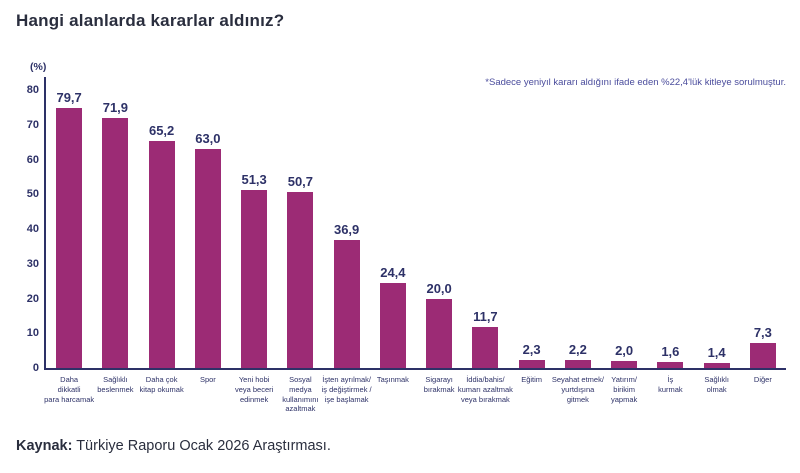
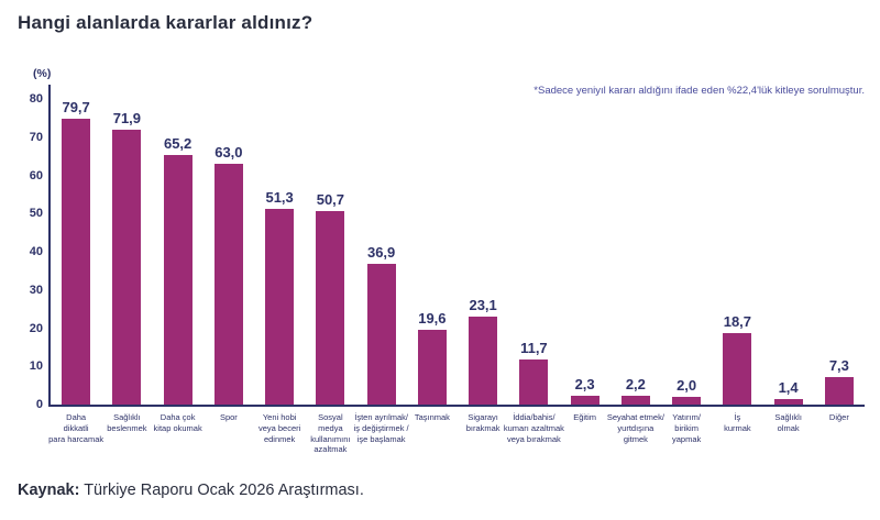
Taşınmak: 24,4 -> 19,6
Sigarayı bırakmak: 20,0 -> 23,1
İş kurmak: 1,6 -> 18,7
